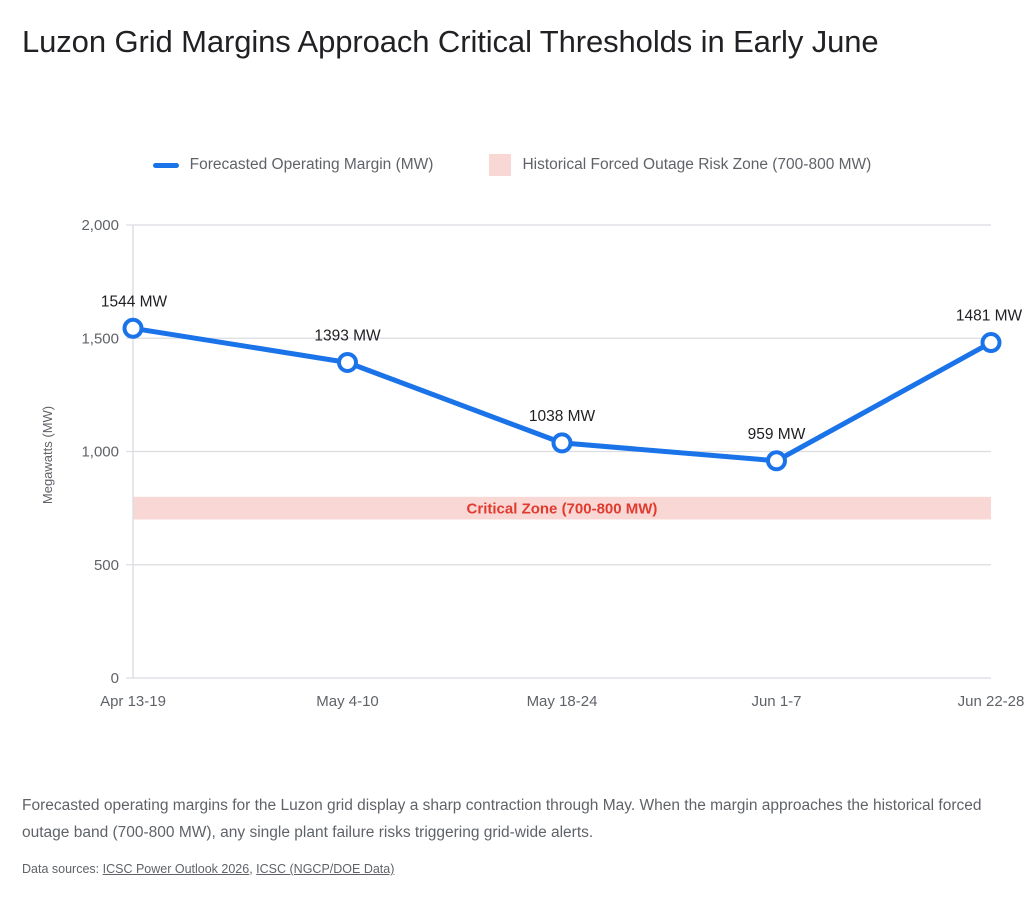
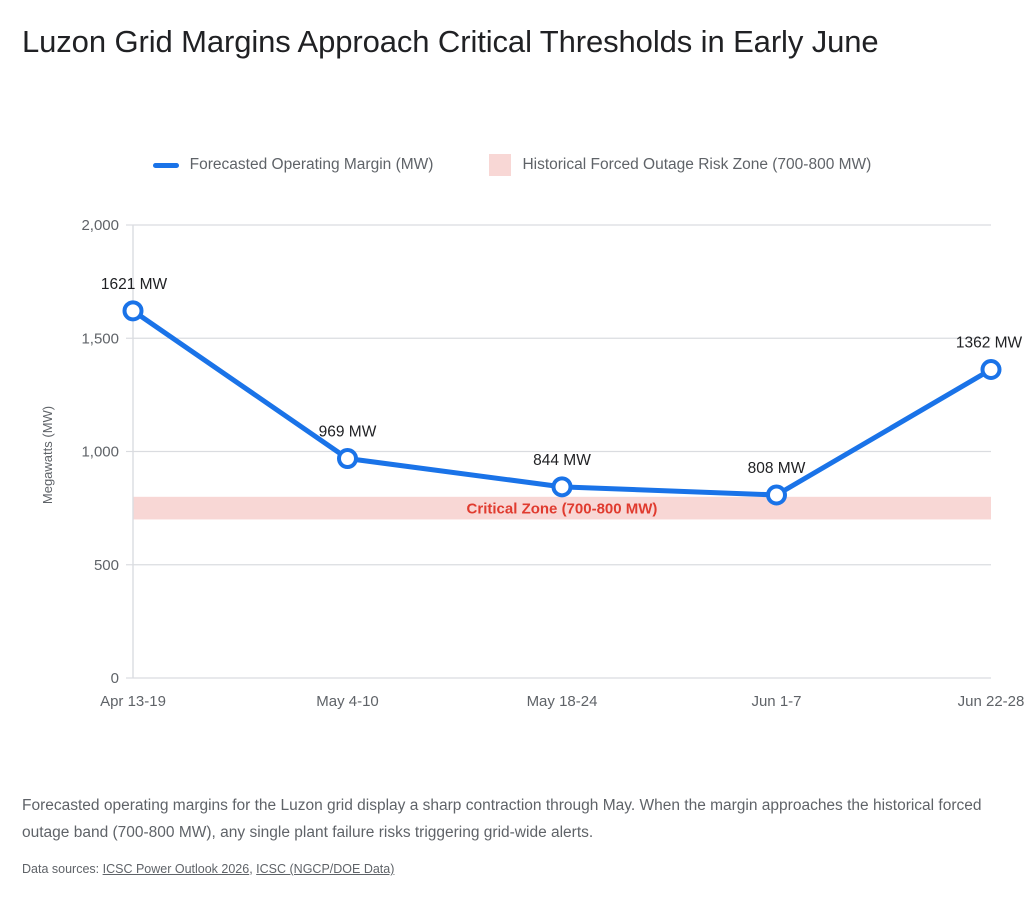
Apr 13-19: 1544 -> 1621
May 4-10: 1393 -> 969
May 18-24: 1038 -> 844
Jun 1-7: 959 -> 808
Jun 22-28: 1481 -> 1362
